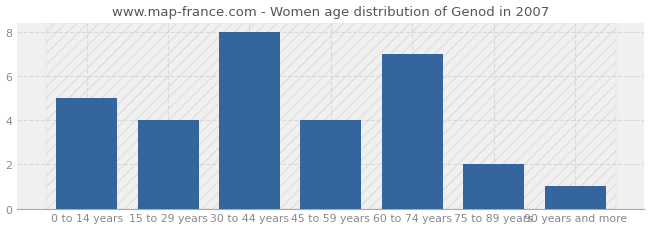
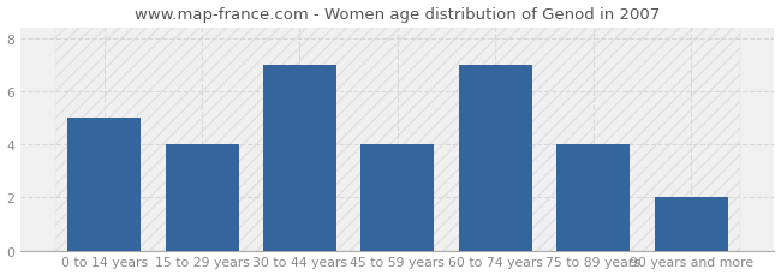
30 to 44 years: 8 -> 7
75 to 89 years: 2 -> 4
90 years and more: 1 -> 2
